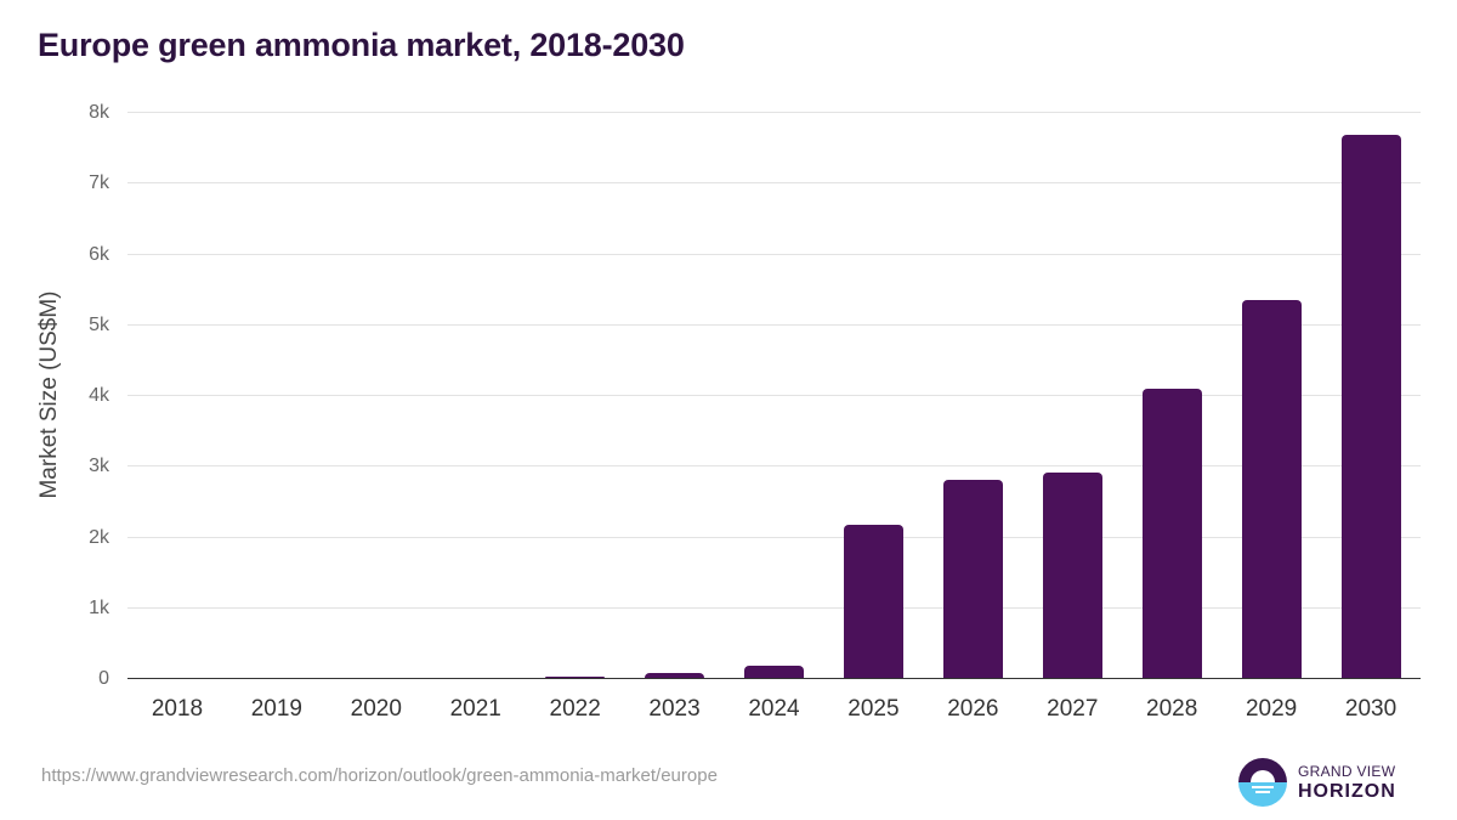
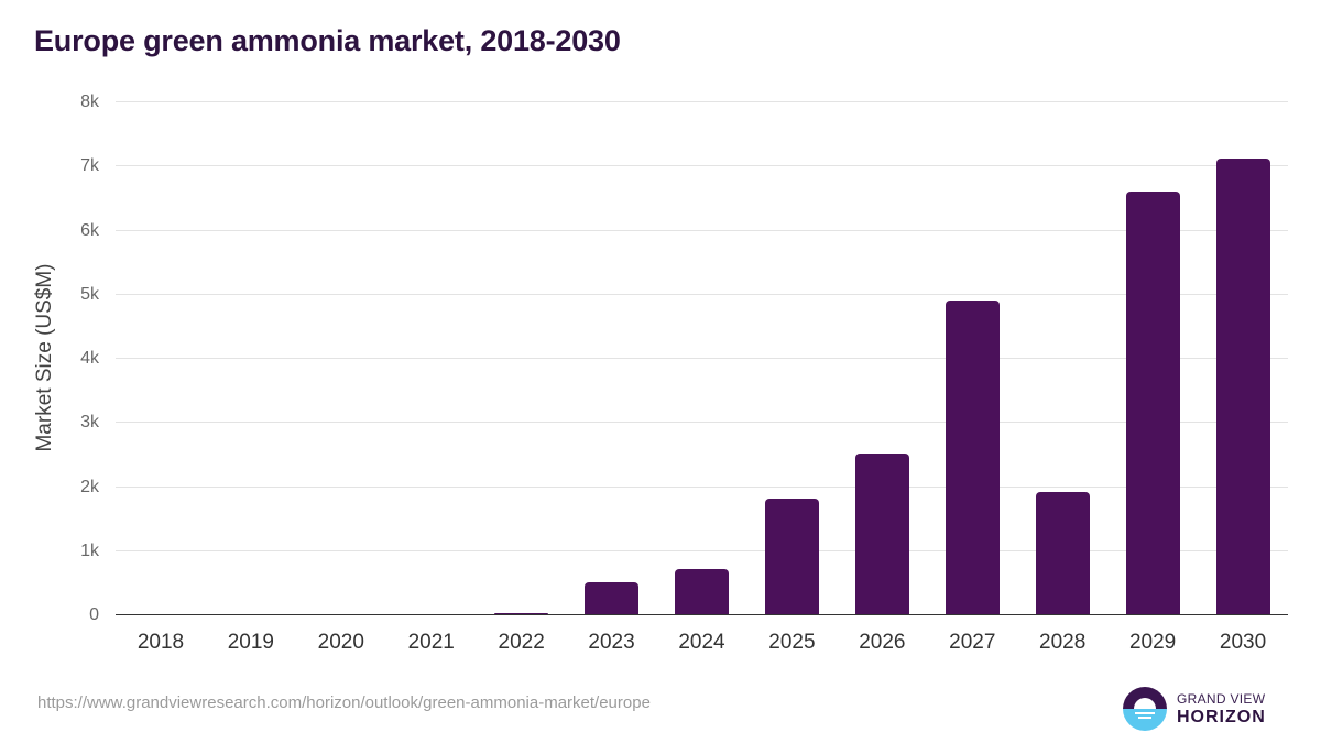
2023: 0.1k -> 0.5k
2024: 0.2k -> 0.7k
2025: 2.2k -> 1.8k
2026: 2.8k -> 2.5k
2027: 2.9k -> 4.9k
2028: 4.1k -> 1.9k
2029: 5.3k -> 6.6k
2030: 7.7k -> 7.1k
